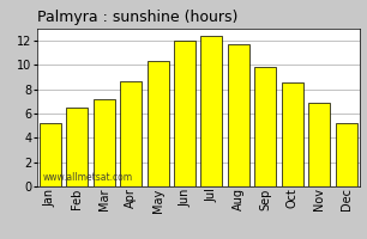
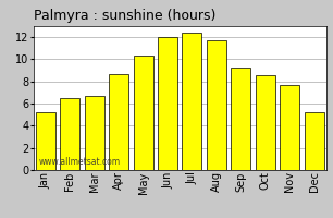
Mar: 7.2 -> 6.7
Sep: 9.8 -> 9.3
Nov: 6.9 -> 7.7
